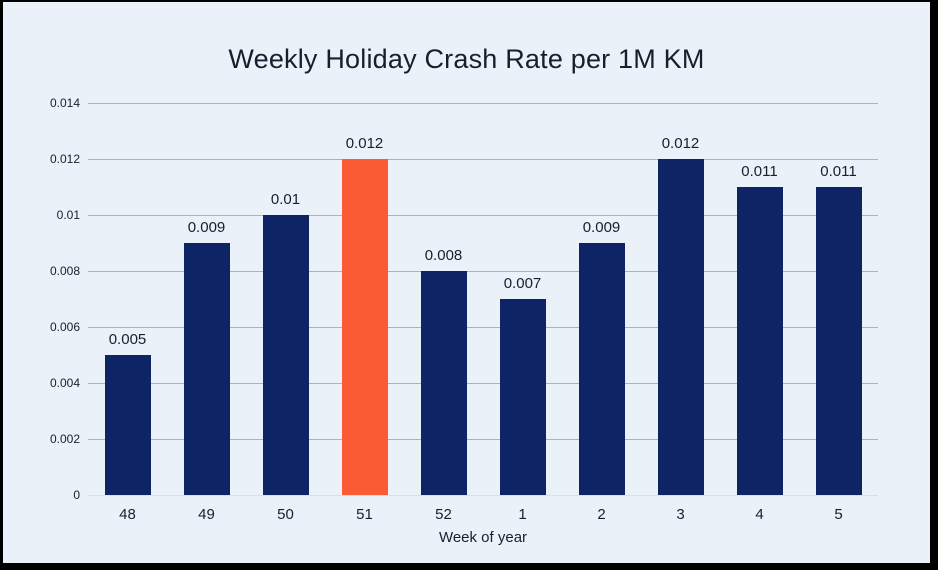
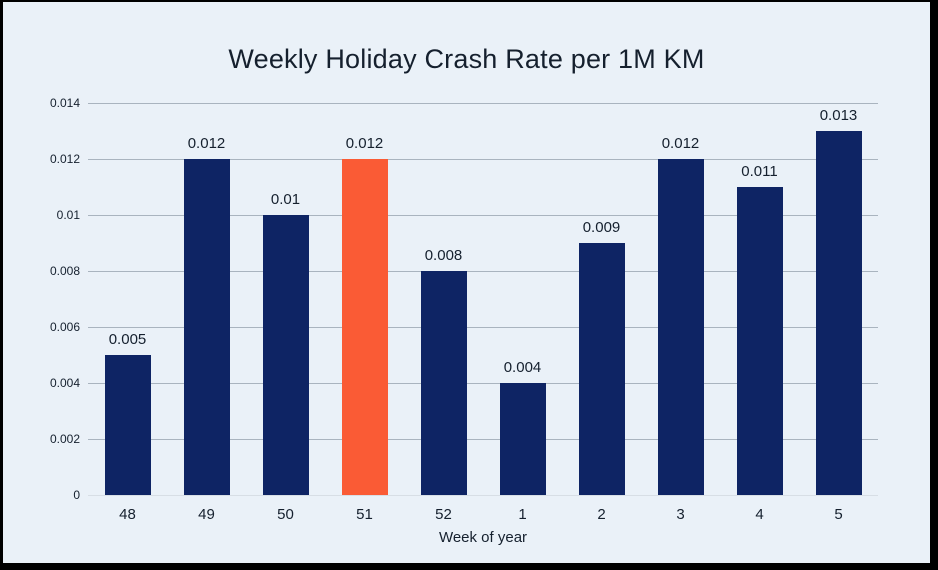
49: 0.009 -> 0.012
1: 0.007 -> 0.004
5: 0.011 -> 0.013
